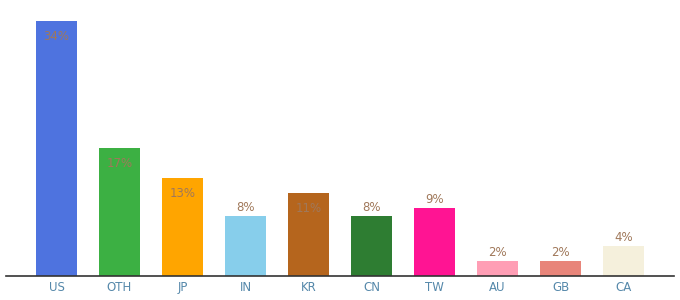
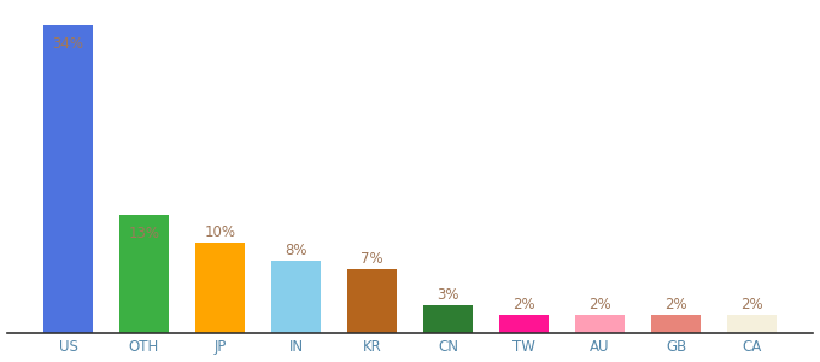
OTH: 17% -> 13%
JP: 13% -> 10%
KR: 11% -> 7%
CN: 8% -> 3%
TW: 9% -> 2%
CA: 4% -> 2%
